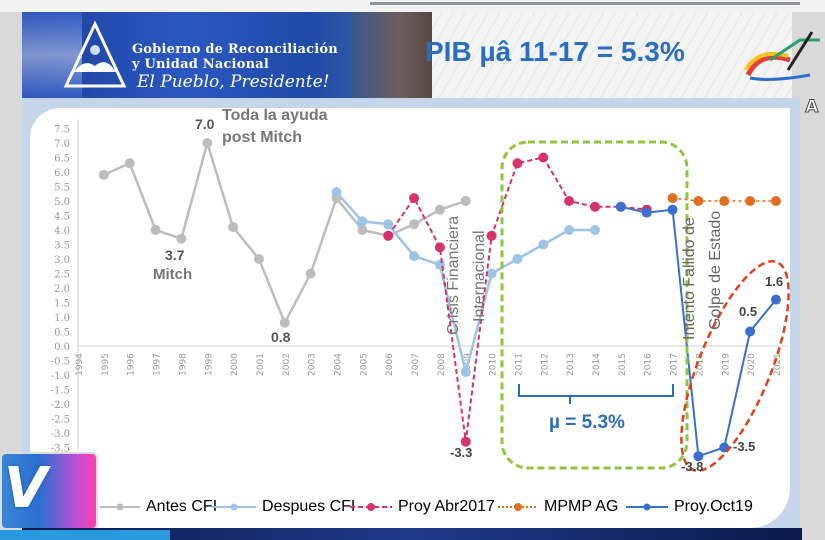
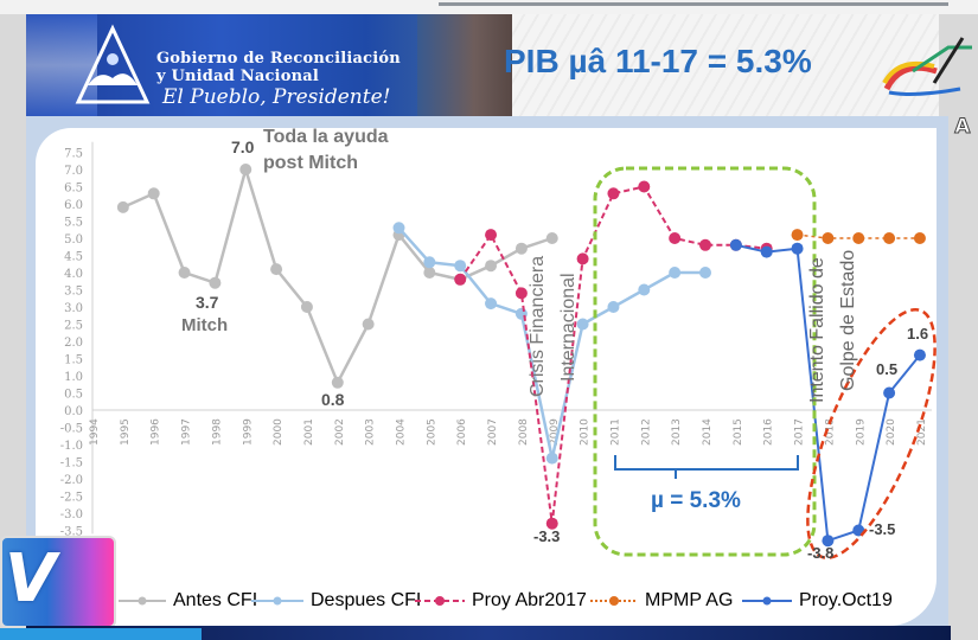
Despues CFI/2009: -0.9 -> -1.4
Proy Abr2017/2010: 3.8 -> 4.4
